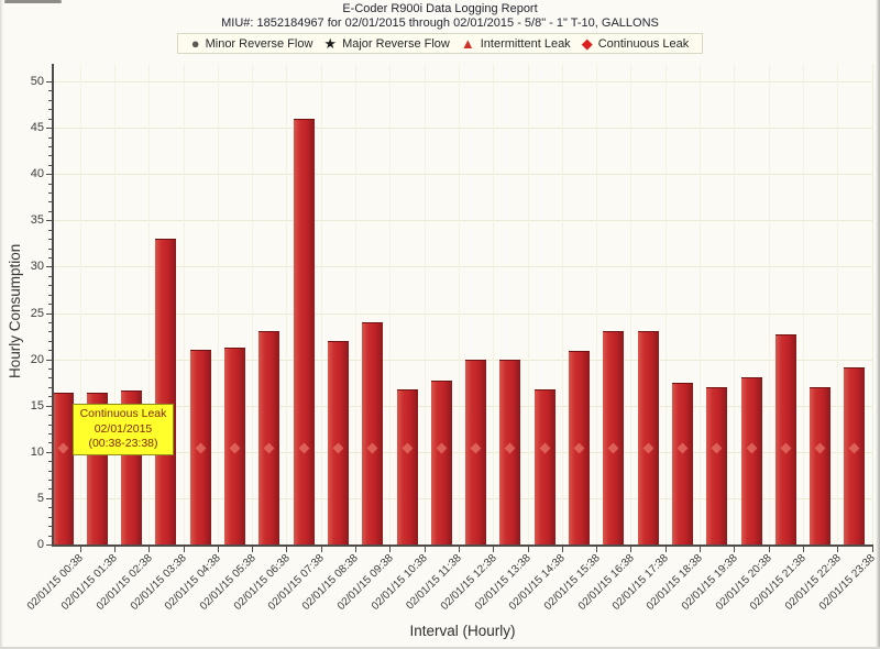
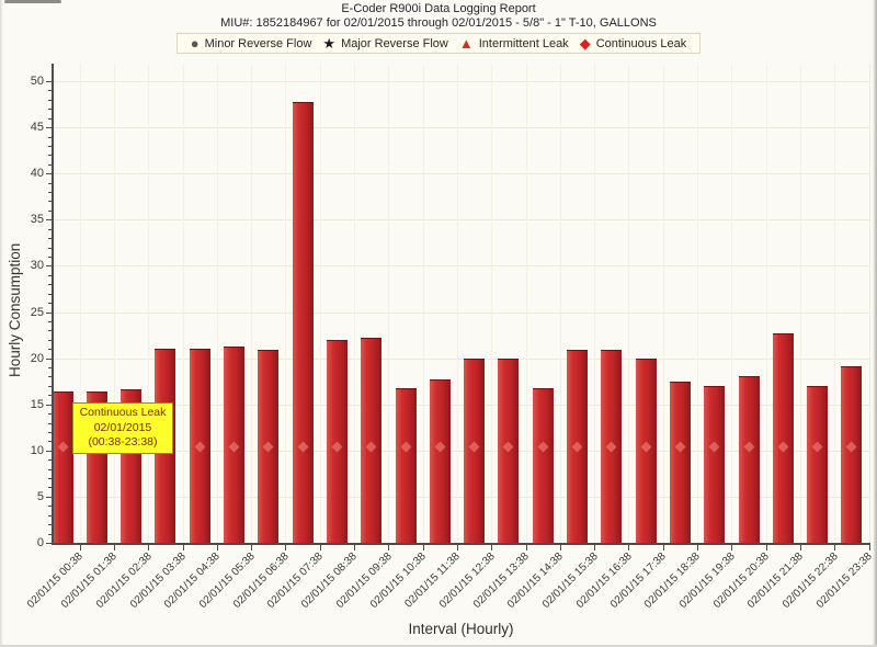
02/01/15 03:38: 33 -> 21
02/01/15 06:38: 23 -> 21
02/01/15 07:38: 46 -> 48
02/01/15 09:38: 24 -> 22
02/01/15 16:38: 23 -> 21
02/01/15 17:38: 23 -> 20
